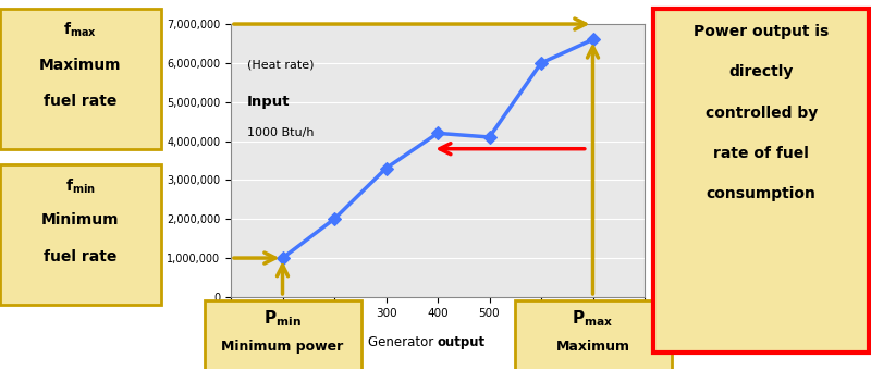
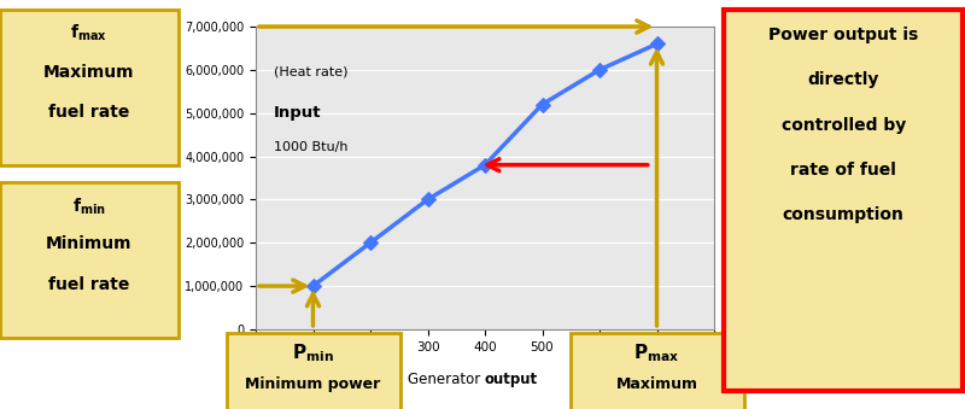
300: 3,300,000 -> 3,000,000
400: 4,200,000 -> 3,800,000
500: 4,100,000 -> 5,200,000
